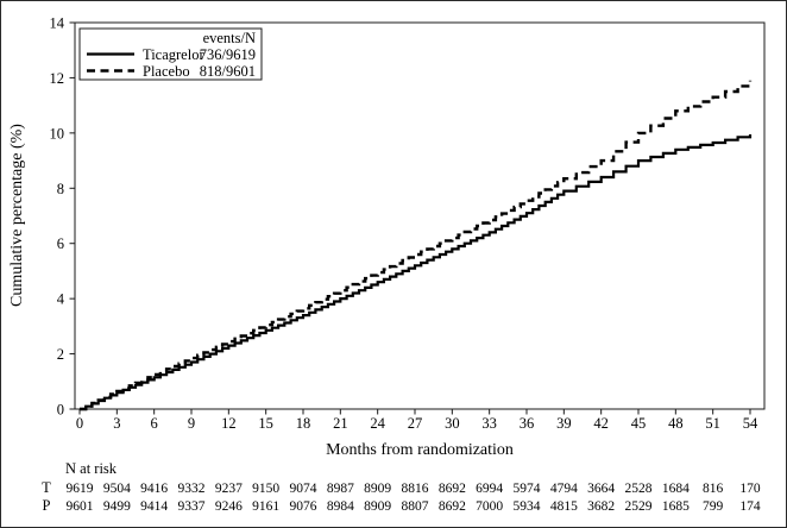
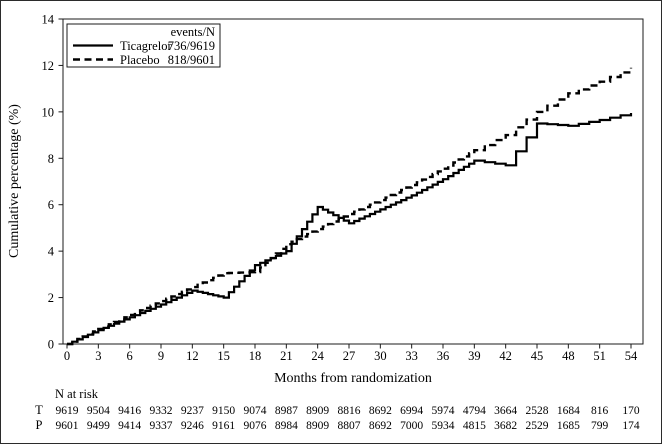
Ticagrelor/15: 2.9 -> 2.0
Placebo/18: 3.6 -> 3.1
Ticagrelor/24: 4.6 -> 5.9
Ticagrelor/42: 8.4 -> 7.7
Ticagrelor/45: 9.0 -> 9.5
